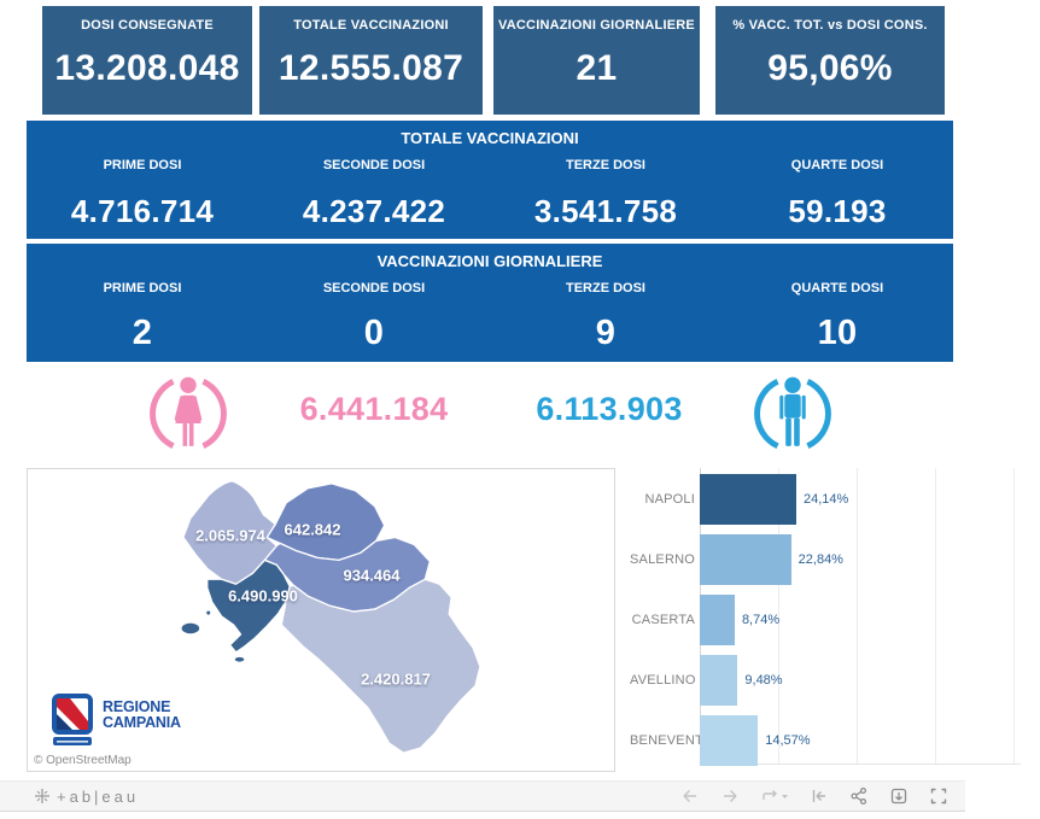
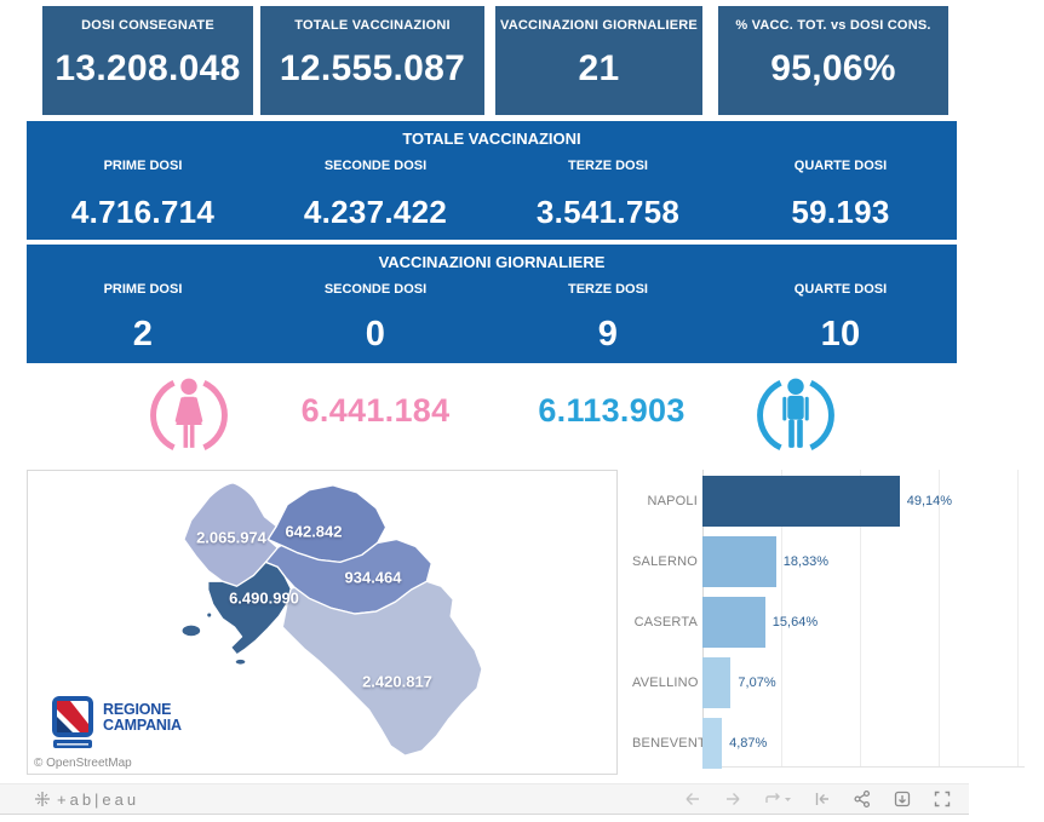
NAPOLI: 24,14% -> 49,14%
SALERNO: 22,84% -> 18,33%
CASERTA: 8,74% -> 15,64%
AVELLINO: 9,48% -> 7,07%
BENEVENTO: 14,57% -> 4,87%
